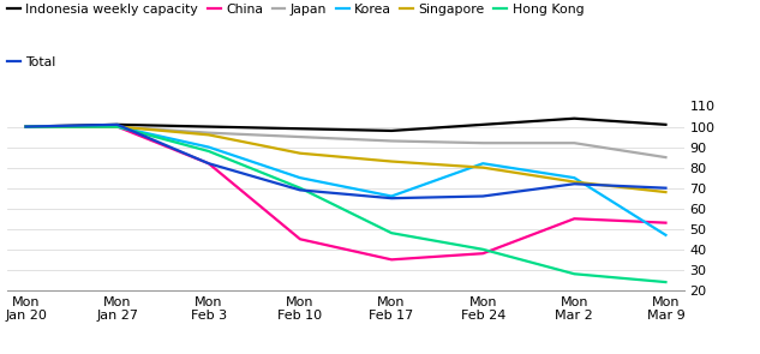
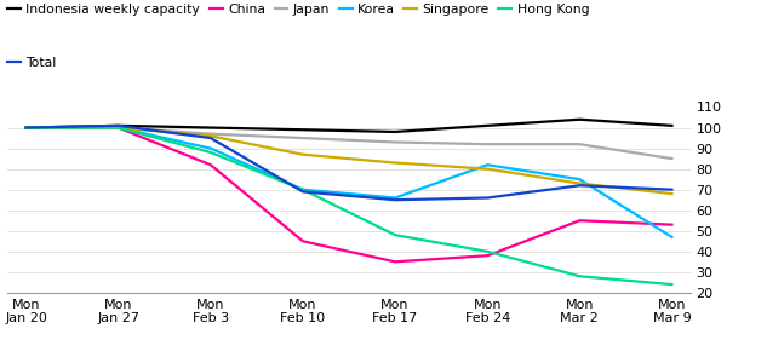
Total/Mon Feb 3: 82 -> 95
Korea/Mon Feb 10: 75 -> 70
